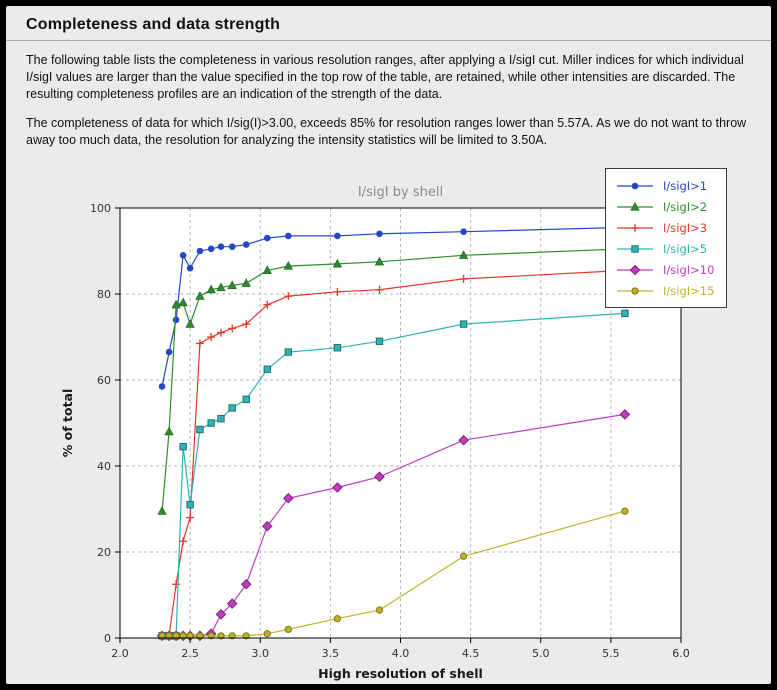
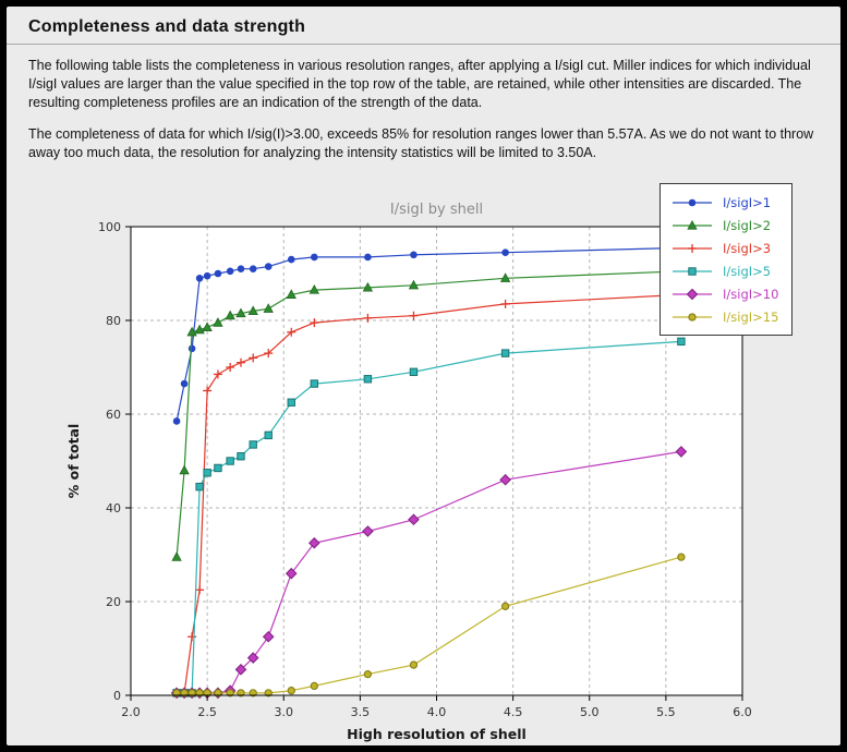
I/sigI>1/2.5: 86 -> 90
I/sigI>2/2.5: 73 -> 78
I/sigI>3/2.5: 28 -> 65
I/sigI>5/2.5: 31 -> 48
